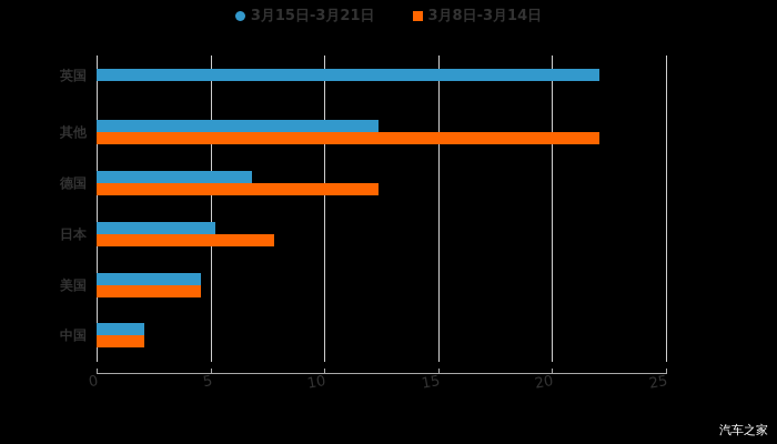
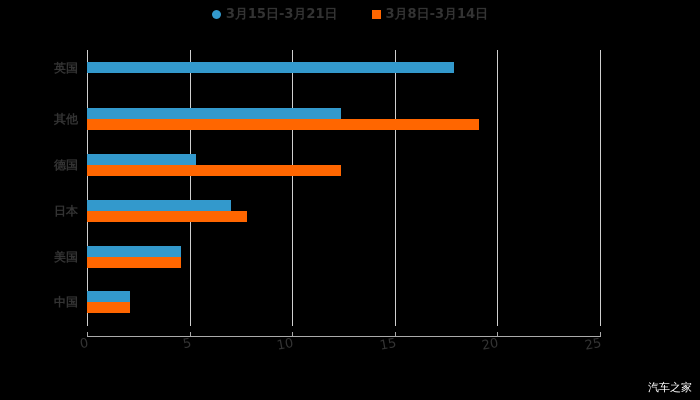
3月15日-3月21日/英国: 22.1 -> 17.9
3月8日-3月14日/其他: 22.1 -> 19.1
3月15日-3月21日/德国: 6.8 -> 5.3
3月15日-3月21日/日本: 5.2 -> 7.0
